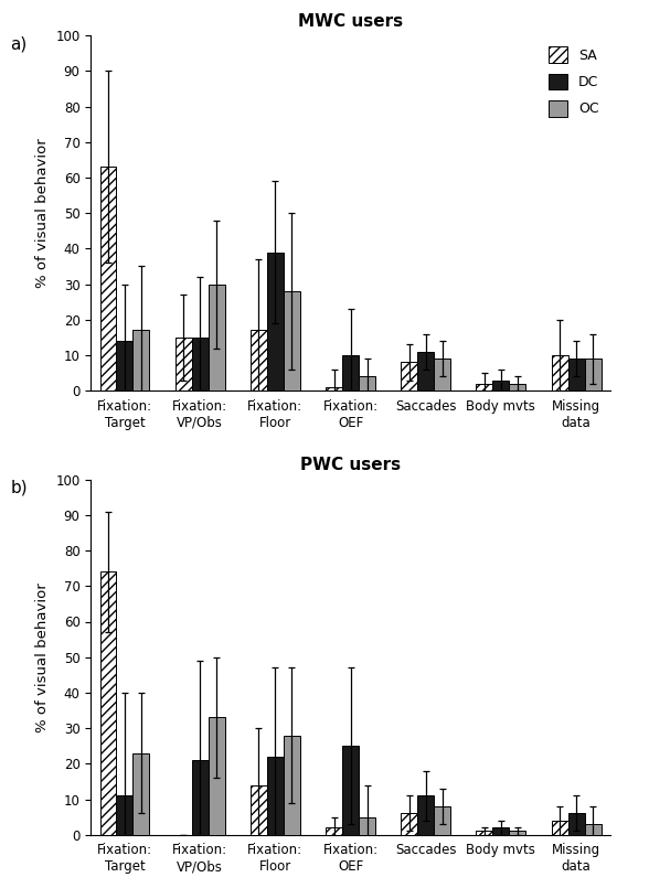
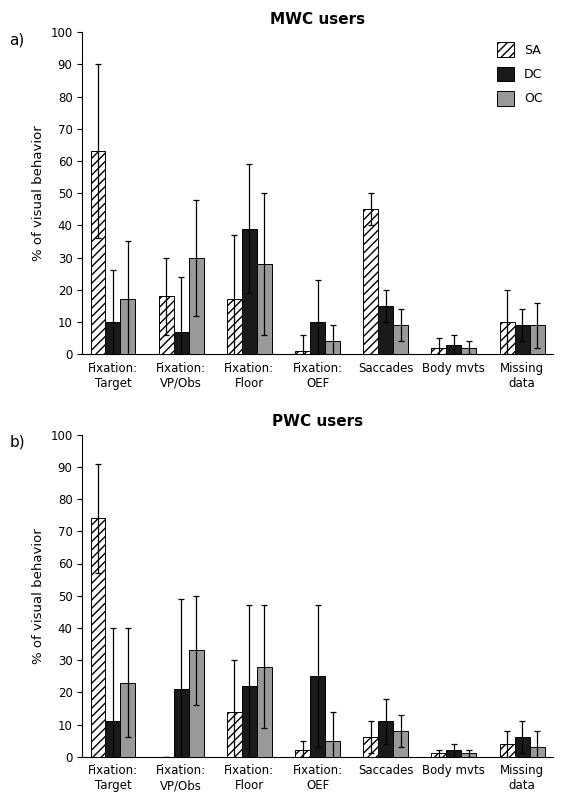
MWC users/DC/Fixation: Target: 14 -> 10
MWC users/SA/Fixation: VP/Obs: 15 -> 18
MWC users/DC/Fixation: VP/Obs: 15 -> 7
MWC users/SA/Saccades: 8 -> 45
MWC users/DC/Saccades: 11 -> 15
